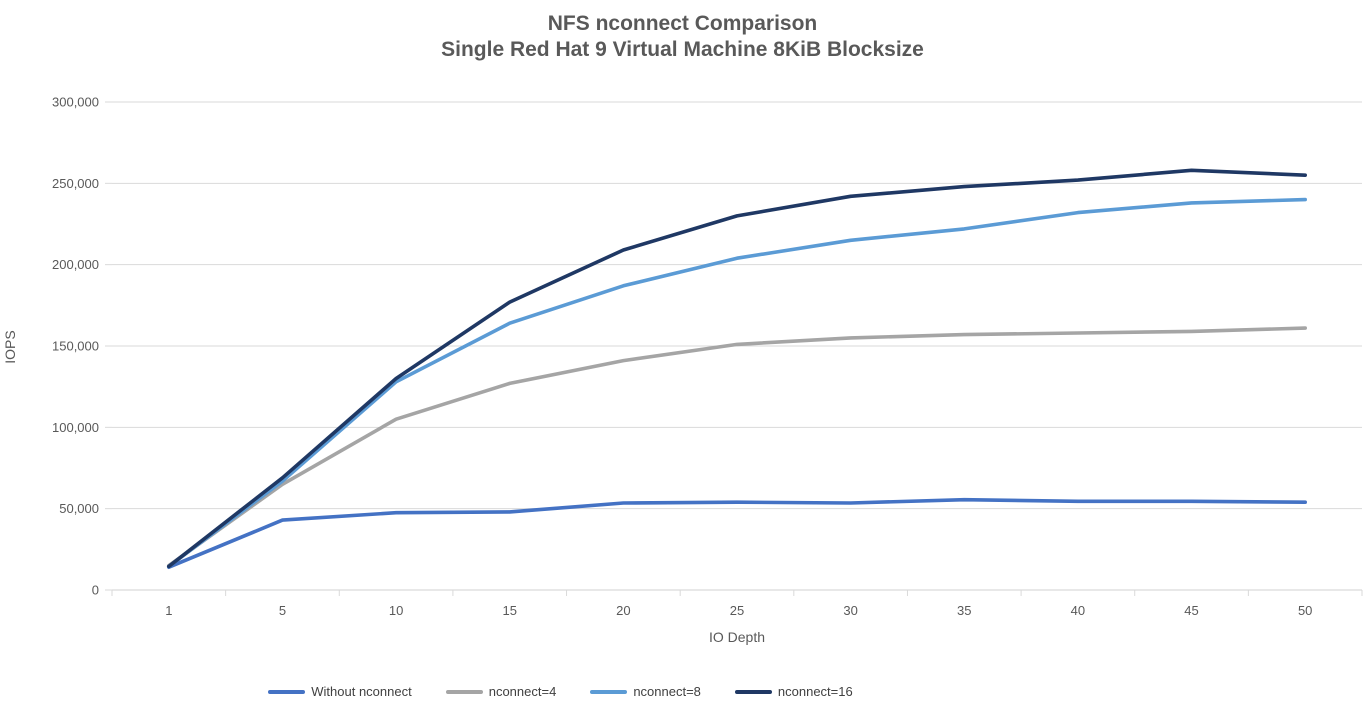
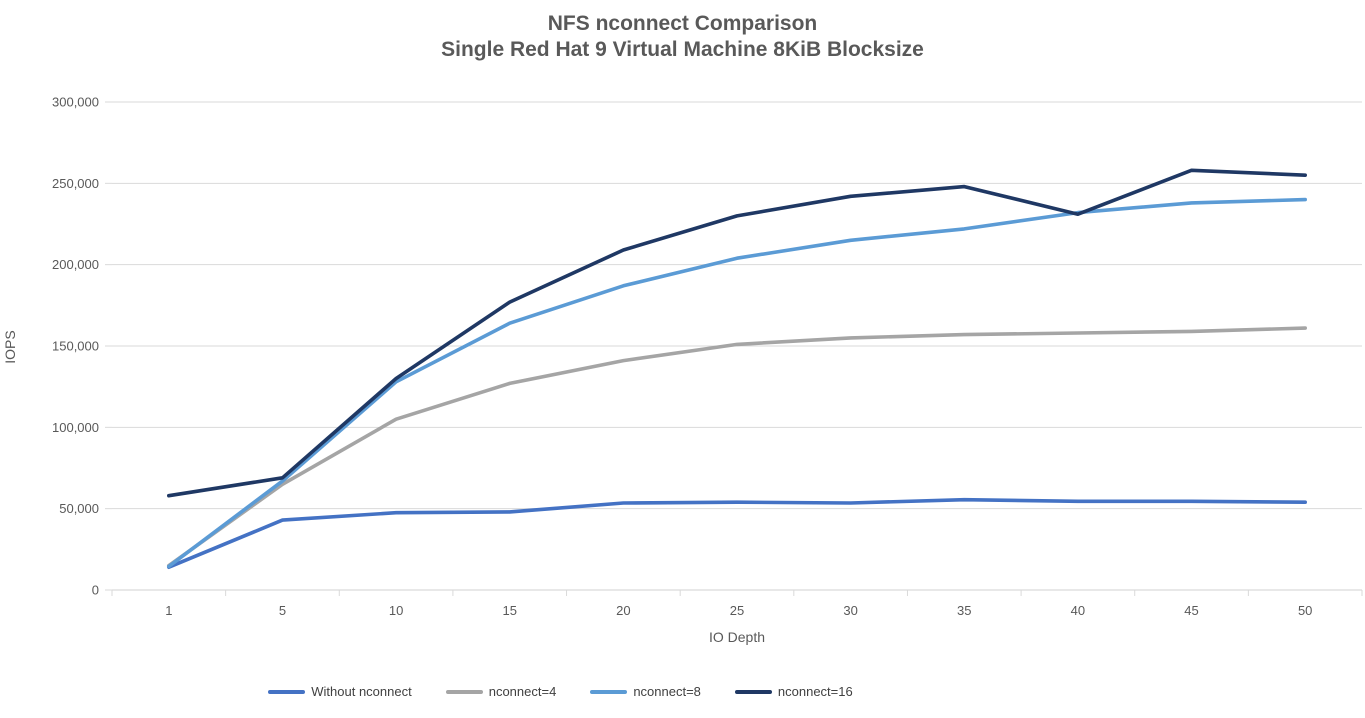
nconnect=16/1: 14000 -> 58000
nconnect=16/40: 252000 -> 231000
